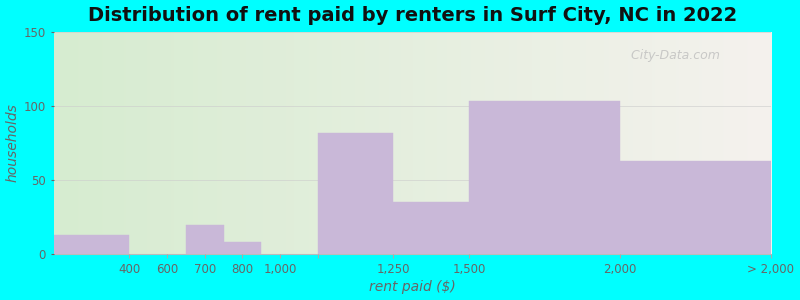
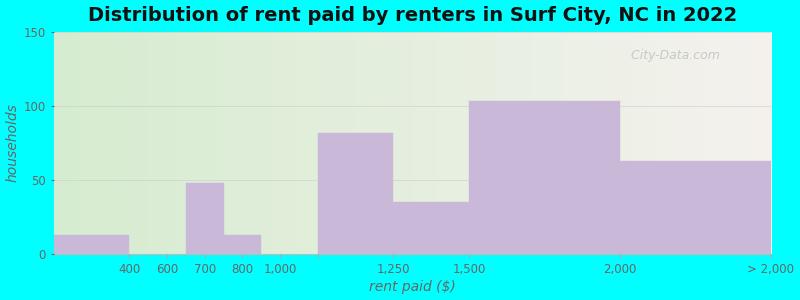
700: 20 -> 48
800: 8 -> 13
